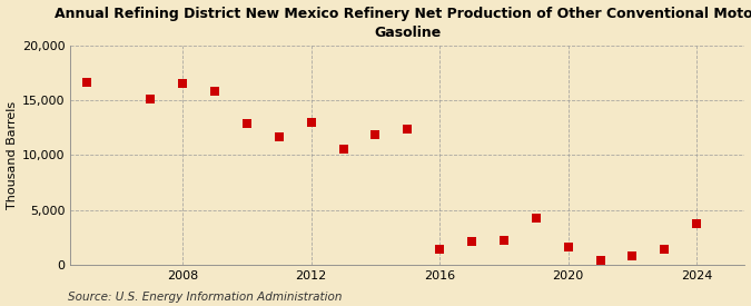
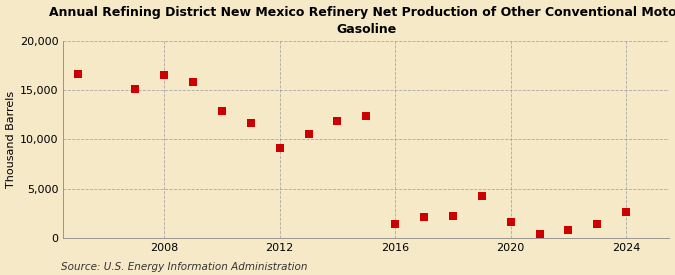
2012: 13,000 -> 9,100
2024: 3,800 -> 2,600
